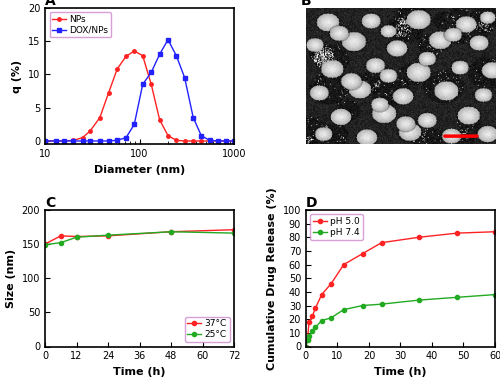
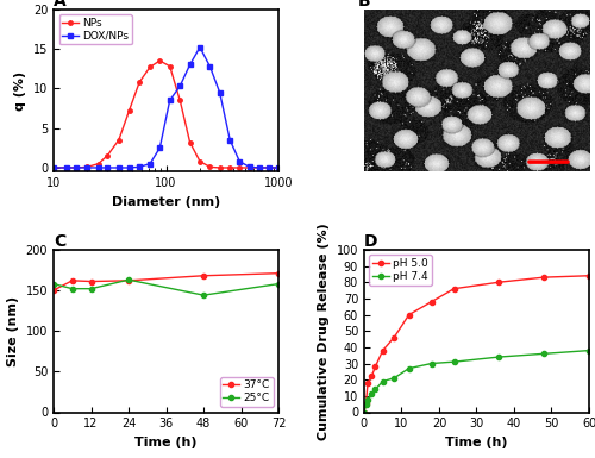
C/25°C/0: 149 -> 158
C/25°C/12: 160 -> 152
C/25°C/48: 168 -> 144
C/25°C/72: 166 -> 158
